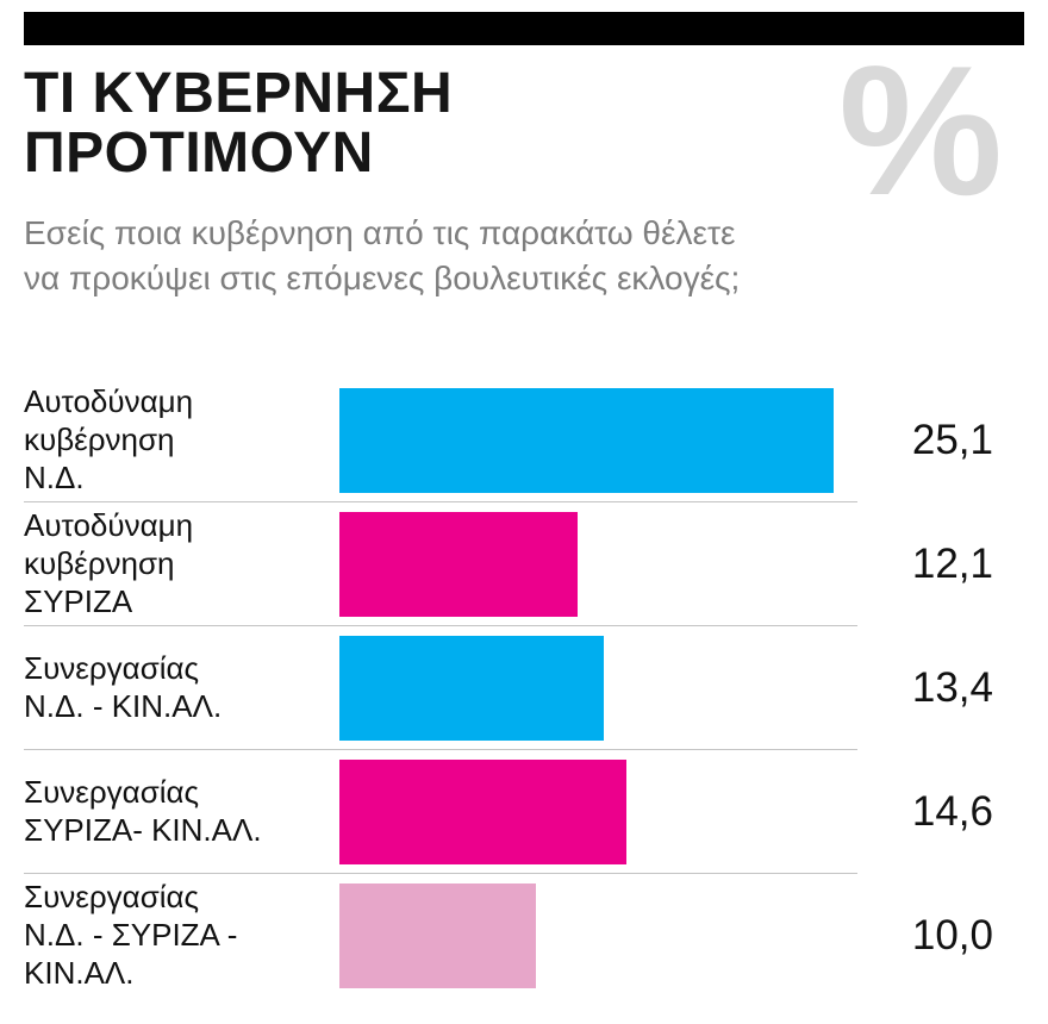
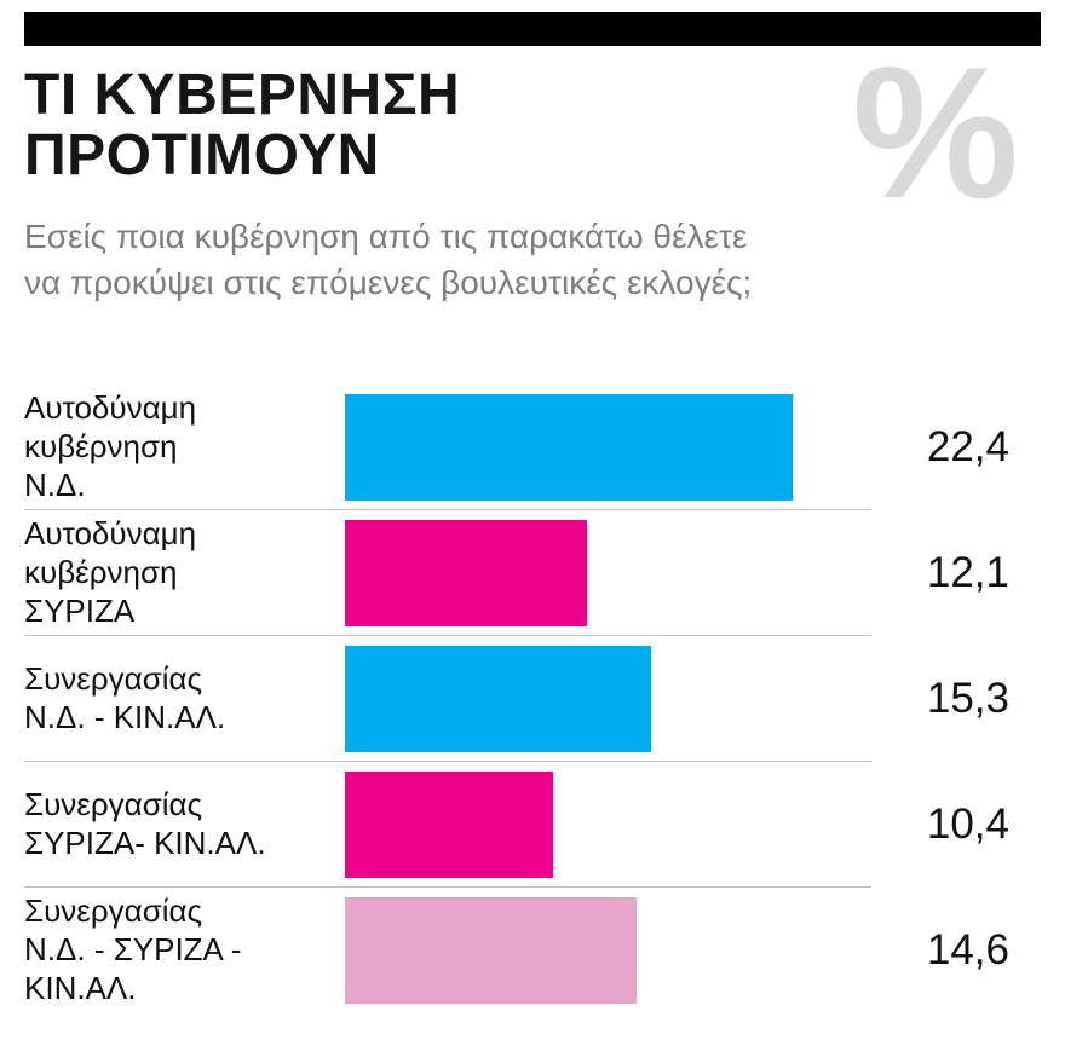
Αυτοδύναμη κυβέρνηση Ν.Δ.: 25,1 -> 22,4
Συνεργασίας Ν.Δ. - ΚΙΝ.ΑΛ.: 13,4 -> 15,3
Συνεργασίας ΣΥΡΙΖΑ- ΚΙΝ.ΑΛ.: 14,6 -> 10,4
Συνεργασίας Ν.Δ. - ΣΥΡΙΖΑ - ΚΙΝ.ΑΛ.: 10,0 -> 14,6
